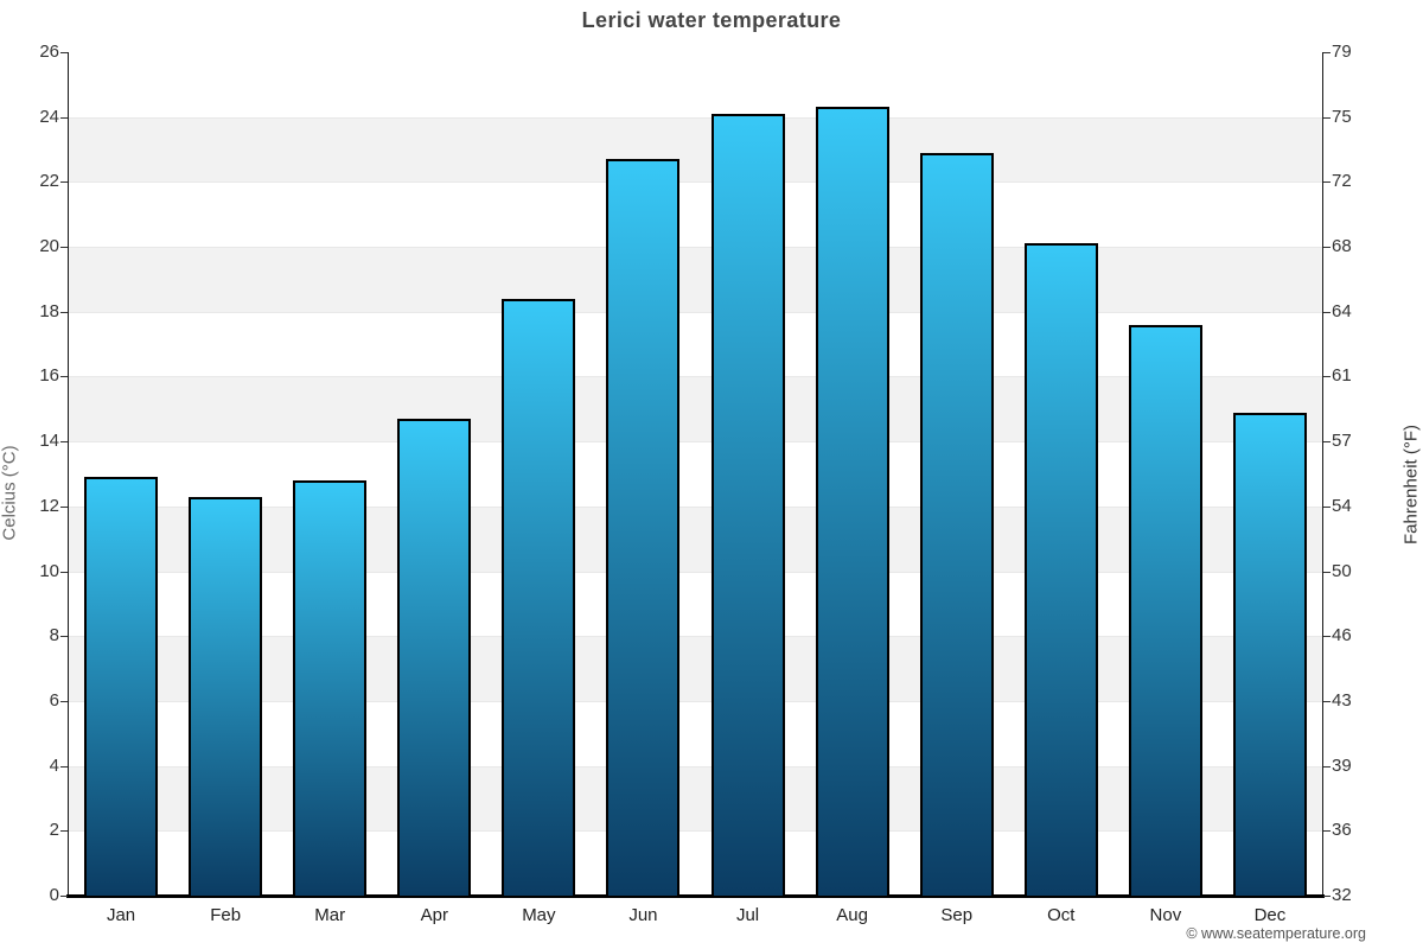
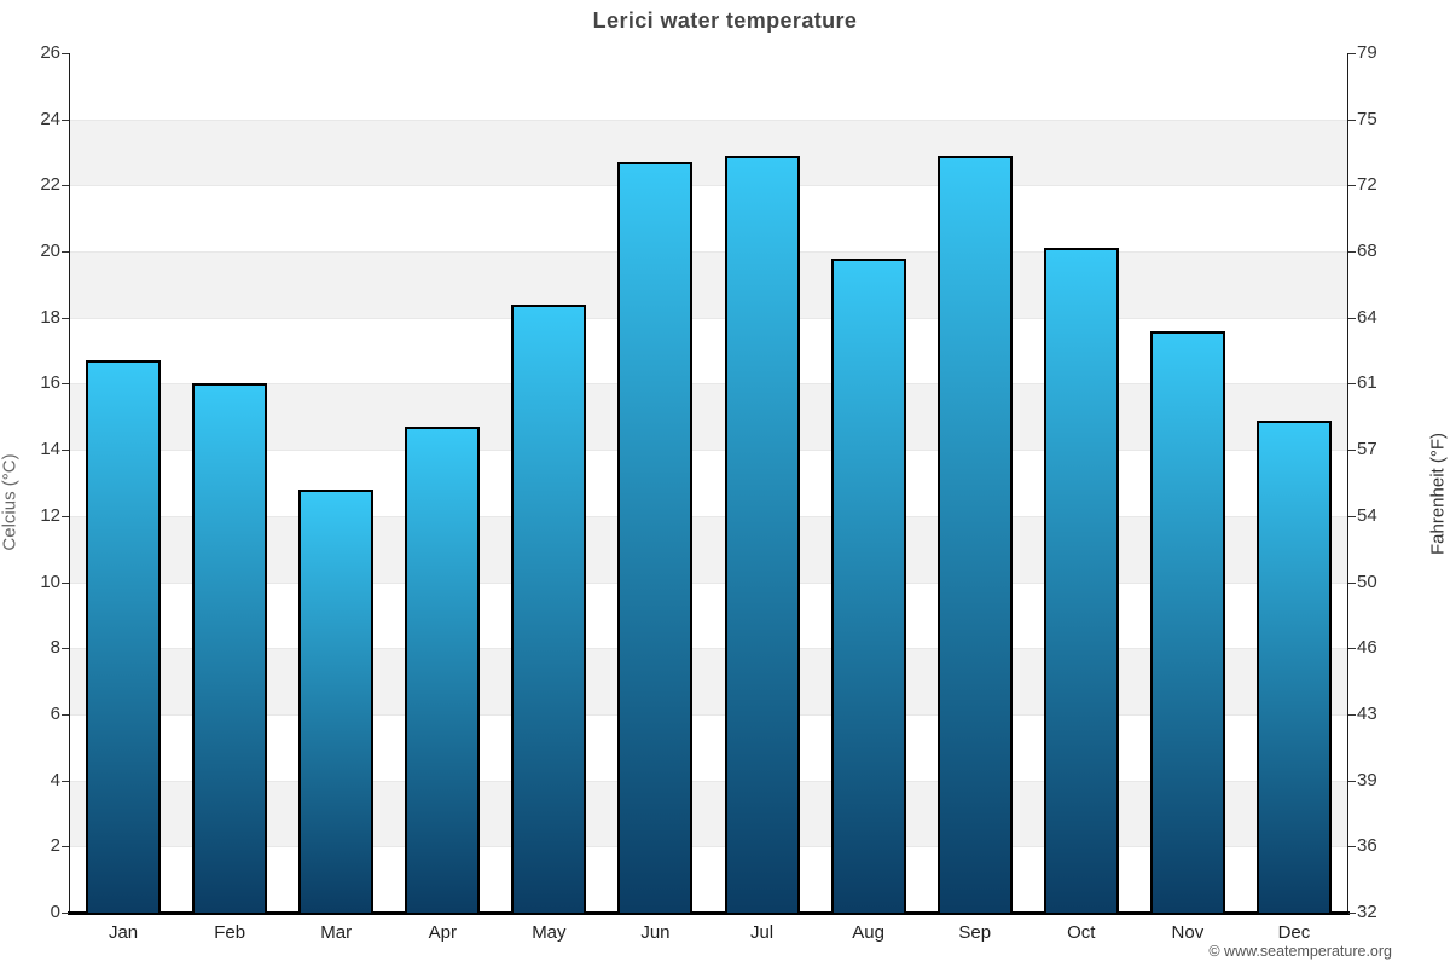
Jan: 12.9 -> 16.7
Feb: 12.3 -> 16.0
Jul: 24.1 -> 22.9
Aug: 24.3 -> 19.8
